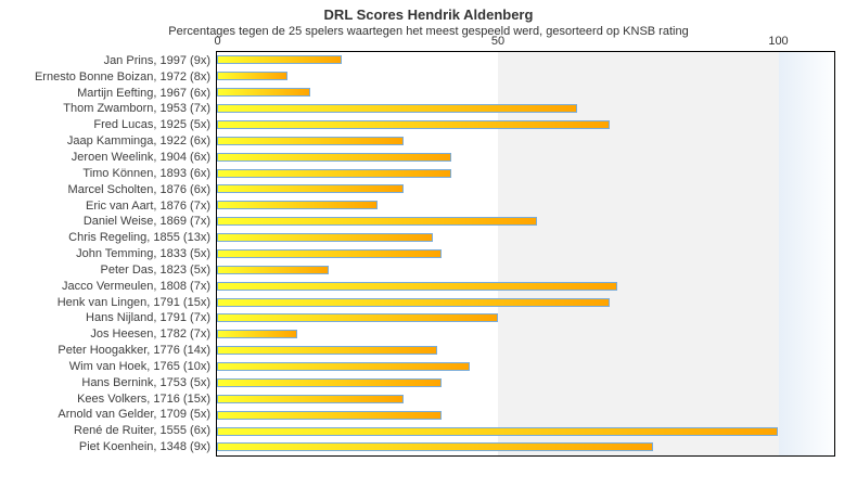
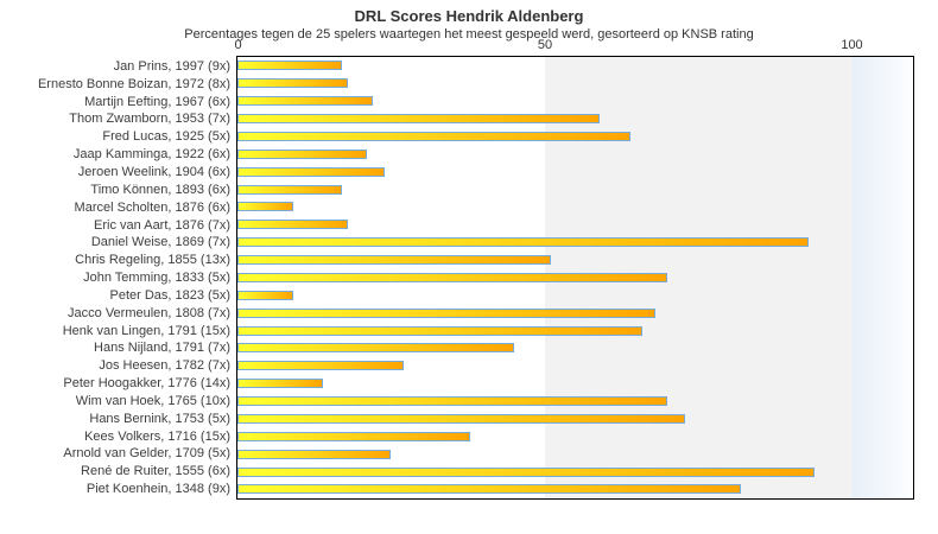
Jan Prins, 1997 (9x): 22 -> 17
Ernesto Bonne Boizan, 1972 (8x): 12 -> 18
Martijn Eefting, 1967 (6x): 17 -> 22
Thom Zwamborn, 1953 (7x): 64 -> 59
Fred Lucas, 1925 (5x): 70 -> 64
Jaap Kamminga, 1922 (6x): 33 -> 21
Jeroen Weelink, 1904 (6x): 42 -> 24
Timo Können, 1893 (6x): 42 -> 17
Marcel Scholten, 1876 (6x): 33 -> 9
Eric van Aart, 1876 (7x): 29 -> 18
Daniel Weise, 1869 (7x): 57 -> 93
Chris Regeling, 1855 (13x): 38 -> 51
John Temming, 1833 (5x): 40 -> 70
Peter Das, 1823 (5x): 20 -> 9
Jacco Vermeulen, 1808 (7x): 71 -> 68
Henk van Lingen, 1791 (15x): 70 -> 66
Hans Nijland, 1791 (7x): 50 -> 45
Jos Heesen, 1782 (7x): 14 -> 27
Peter Hoogakker, 1776 (14x): 39 -> 14
Wim van Hoek, 1765 (10x): 45 -> 70
Hans Bernink, 1753 (5x): 40 -> 73
Kees Volkers, 1716 (15x): 33 -> 38
Arnold van Gelder, 1709 (5x): 40 -> 25
René de Ruiter, 1555 (6x): 100 -> 94
Piet Koenhein, 1348 (9x): 78 -> 82
